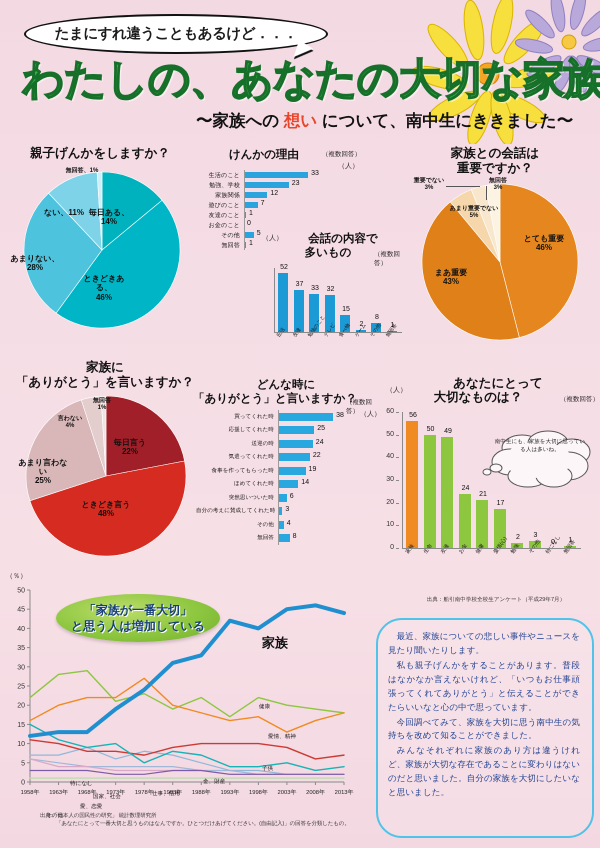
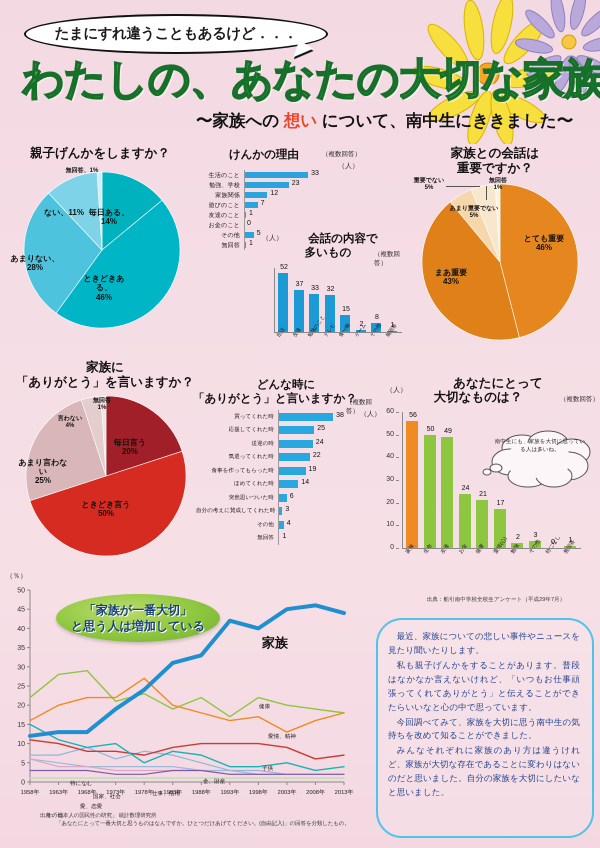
家族との会話は重要ですか？/重要でない: 3% -> 5%
家族との会話は重要ですか？/無回答: 3% -> 1%
家族に「ありがとう」を言いますか？/毎日言う: 22% -> 20%
家族に「ありがとう」を言いますか？/ときどき言う: 48% -> 50%
どんな時に「ありがとう」と言いますか？/無回答: 8 -> 1
